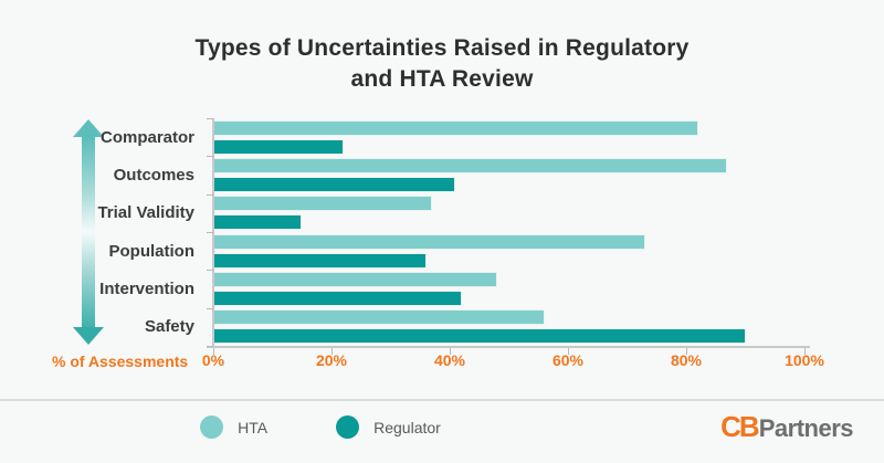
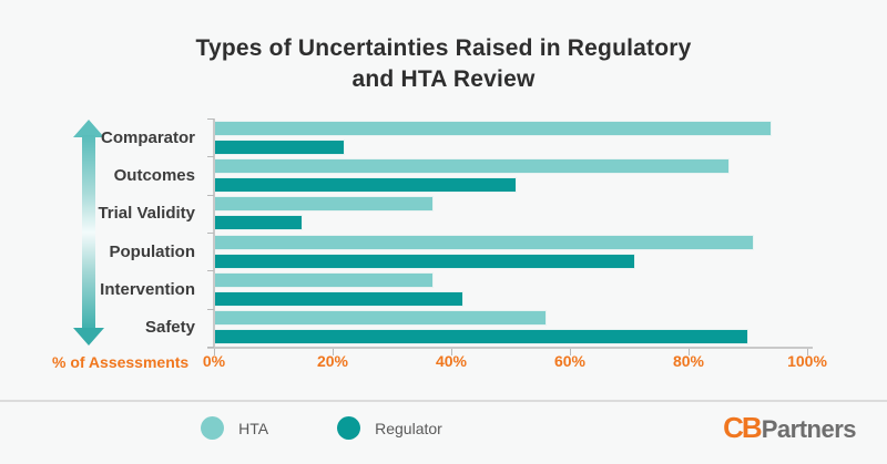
HTA/Comparator: 82% -> 94%
Regulator/Outcomes: 41% -> 51%
HTA/Population: 73% -> 91%
Regulator/Population: 36% -> 71%
HTA/Intervention: 48% -> 37%
